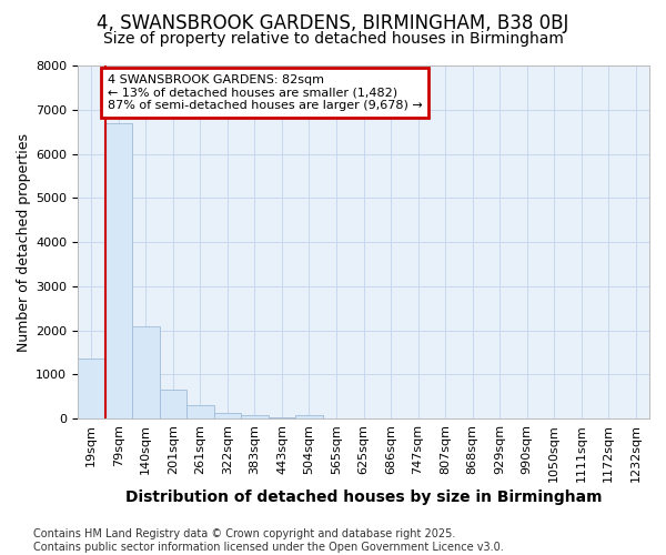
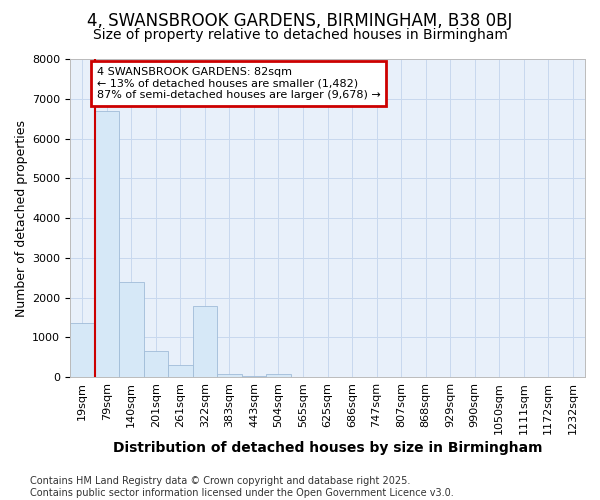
140sqm: 2100 -> 2400
322sqm: 130 -> 1800
